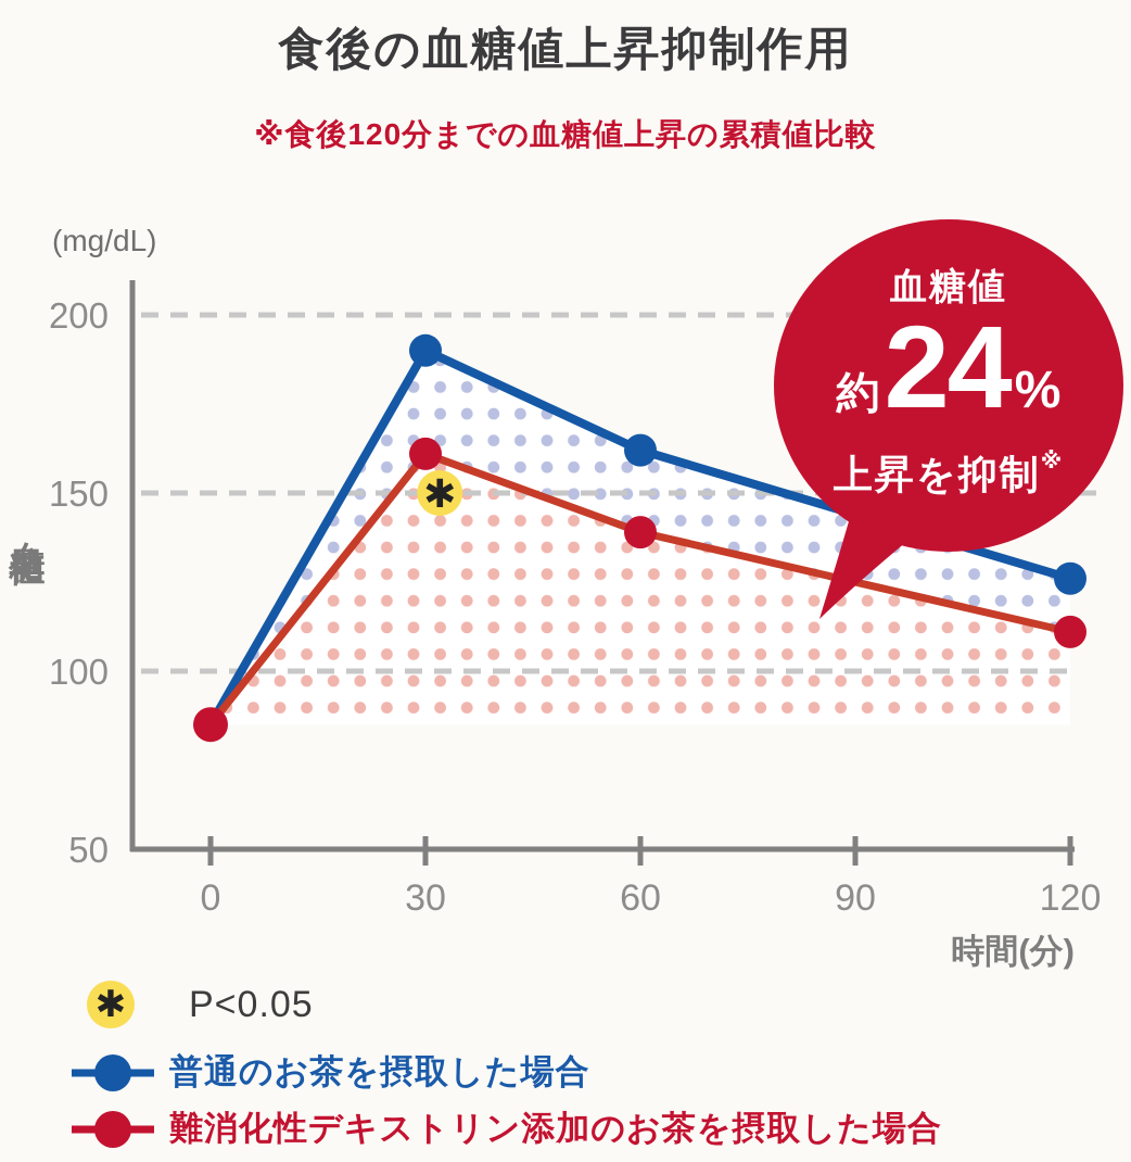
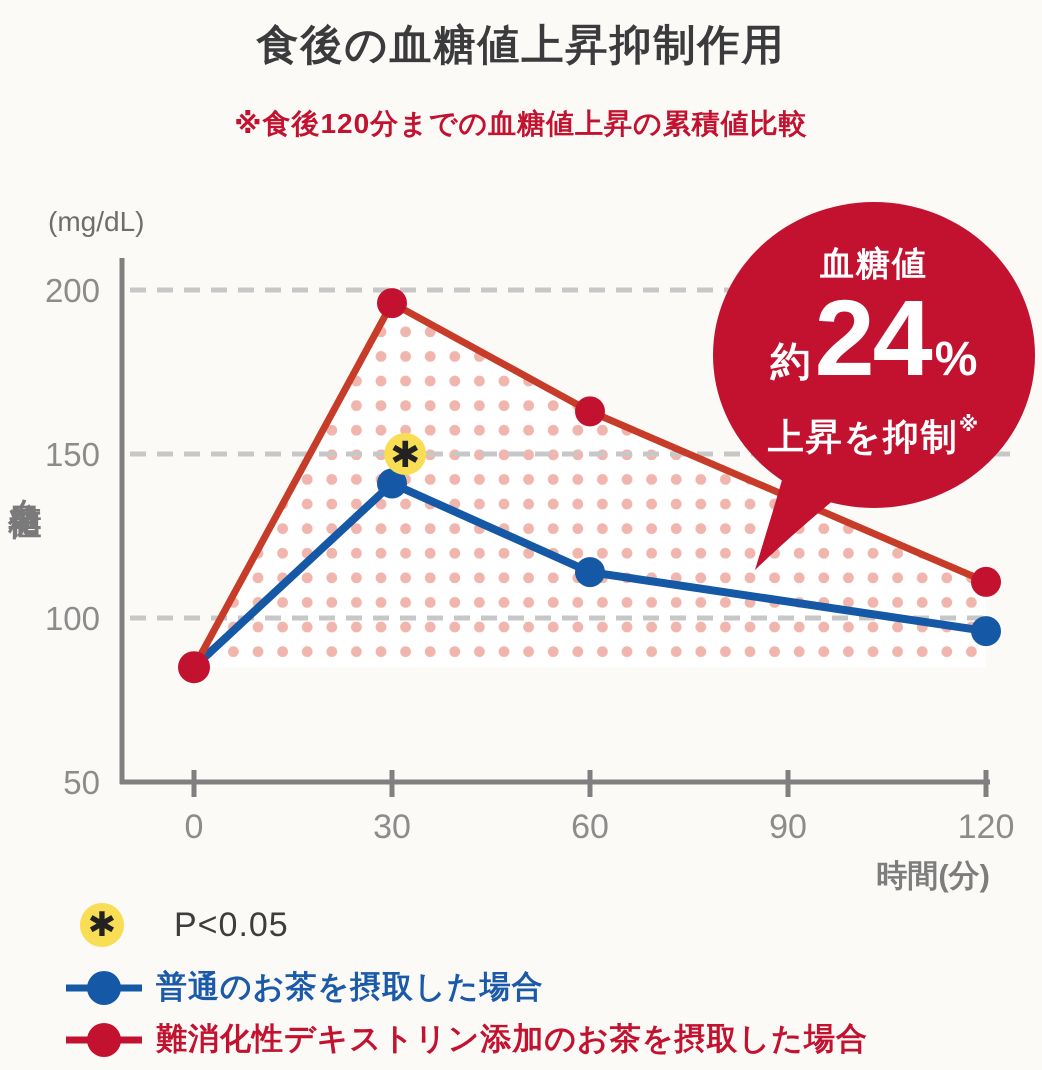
普通のお茶を摂取した場合/30: 190 -> 141
難消化性デキストリン添加のお茶を摂取した場合/30: 161 -> 196
普通のお茶を摂取した場合/60: 162 -> 114
難消化性デキストリン添加のお茶を摂取した場合/60: 139 -> 163
普通のお茶を摂取した場合/120: 126 -> 96
